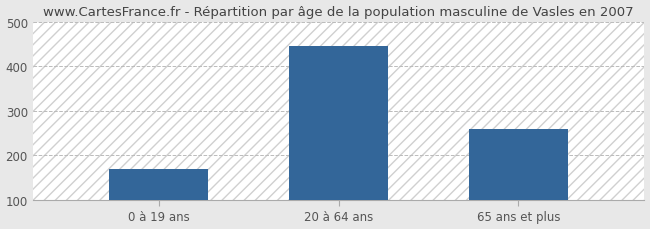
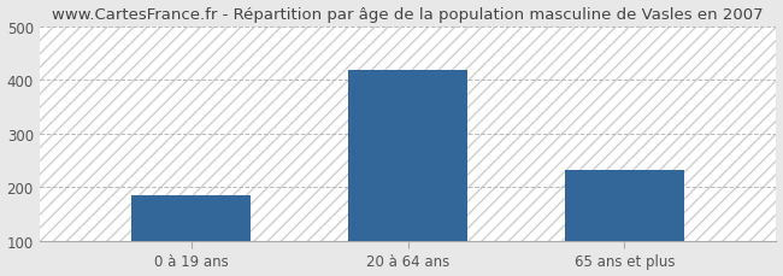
0 à 19 ans: 170 -> 185
20 à 64 ans: 445 -> 418
65 ans et plus: 260 -> 232
